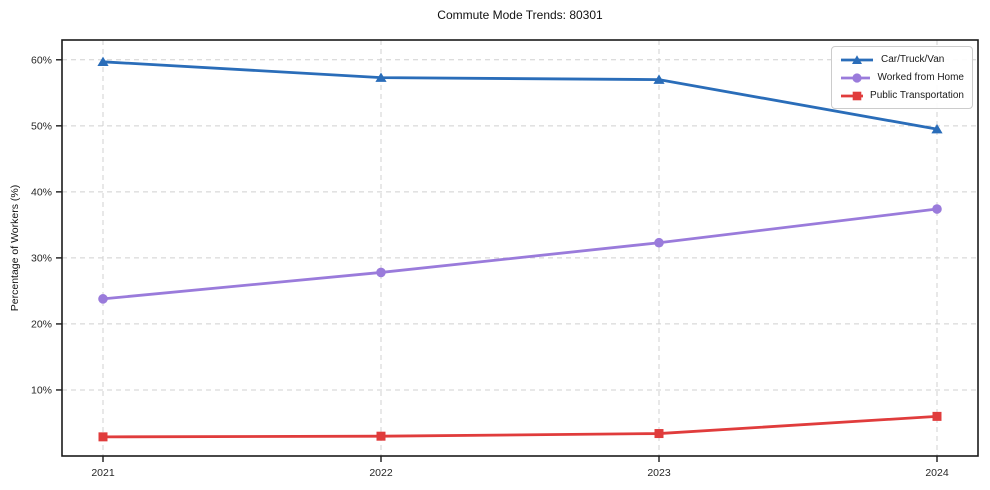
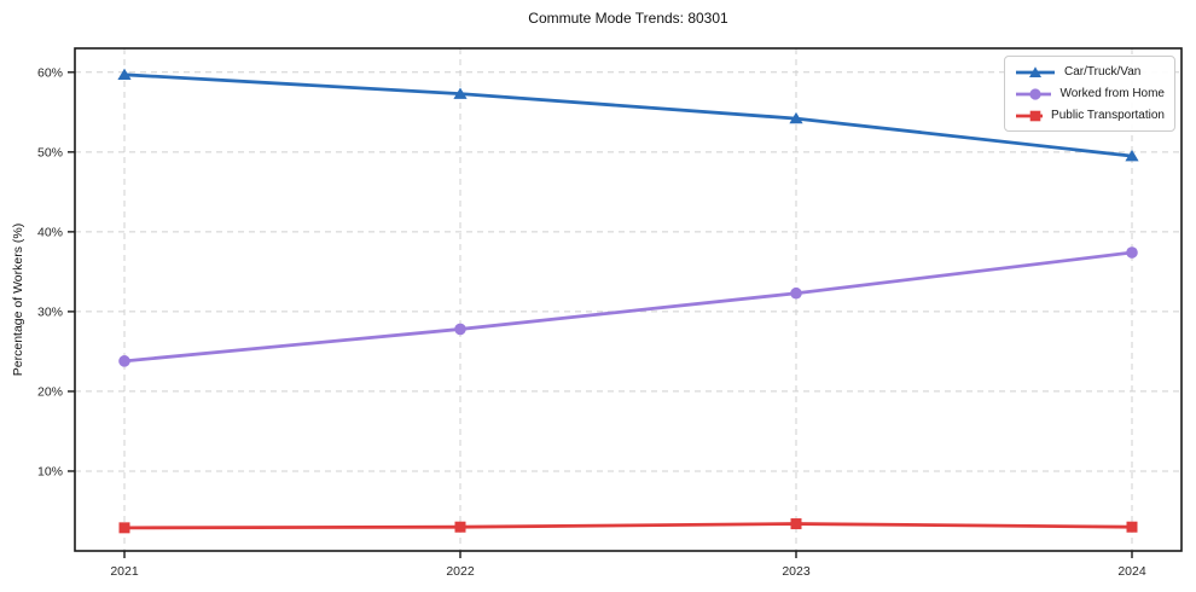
Car/Truck/Van/2023: 57% -> 54%
Public Transportation/2024: 6% -> 3%
